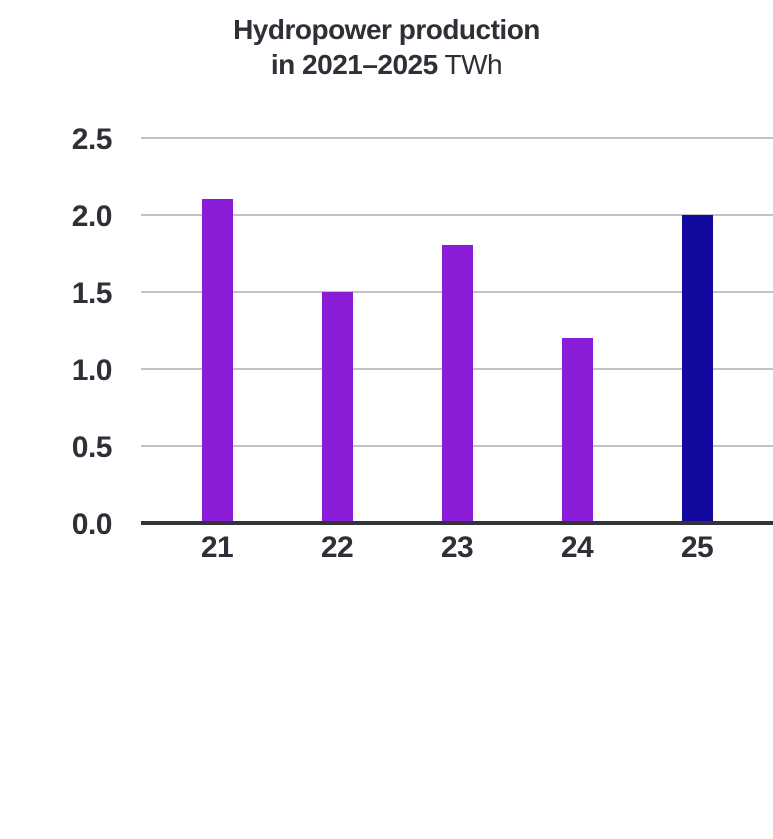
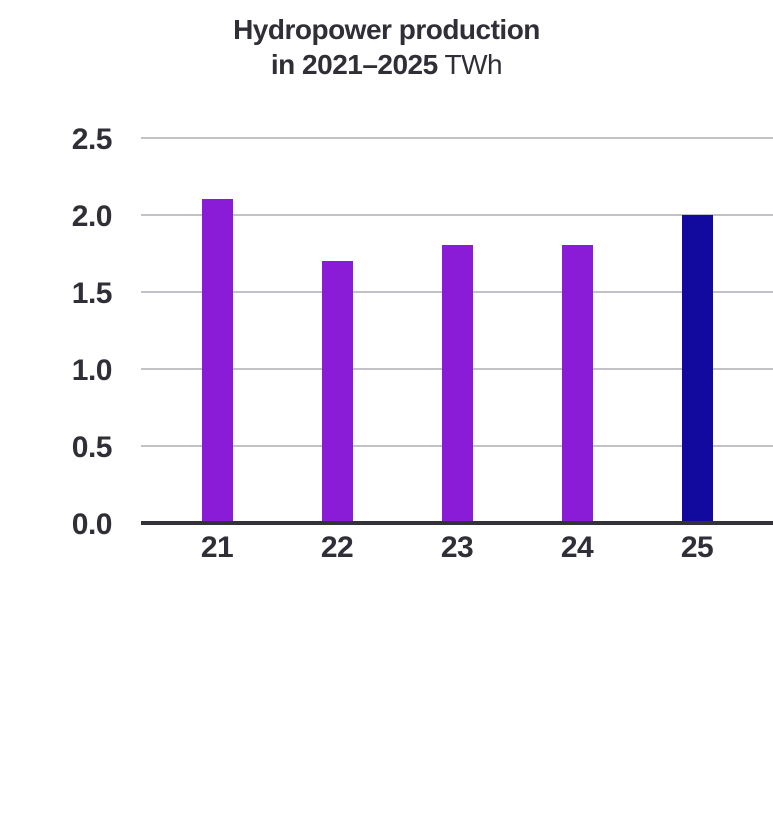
22: 1.5 -> 1.7
24: 1.2 -> 1.8
